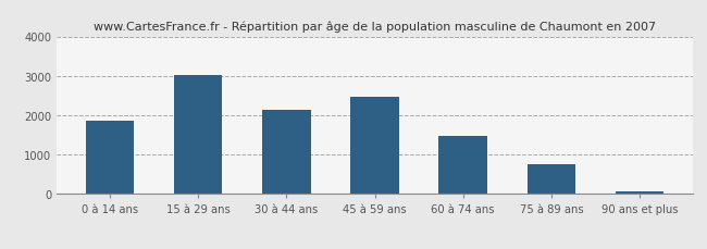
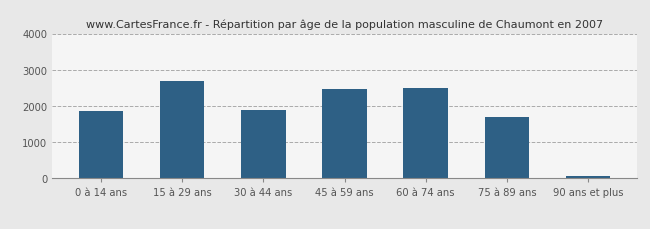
15 à 29 ans: 3020 -> 2700
30 à 44 ans: 2130 -> 1900
60 à 74 ans: 1480 -> 2500
75 à 89 ans: 760 -> 1700
